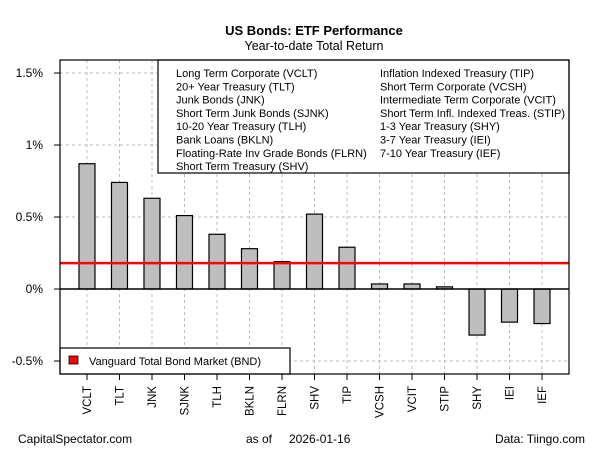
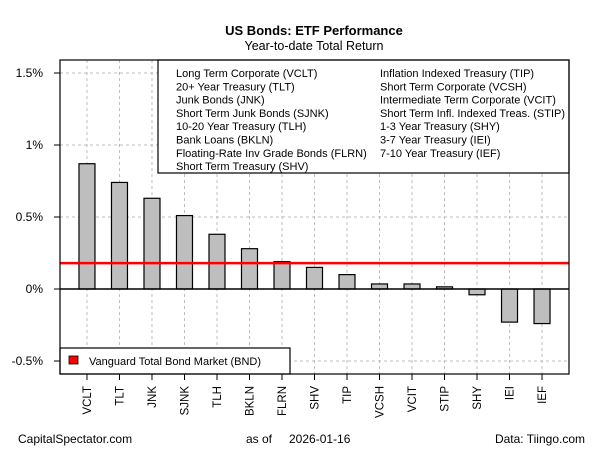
SHV: 0.52% -> 0.15%
TIP: 0.29% -> 0.10%
SHY: -0.32% -> -0.04%
